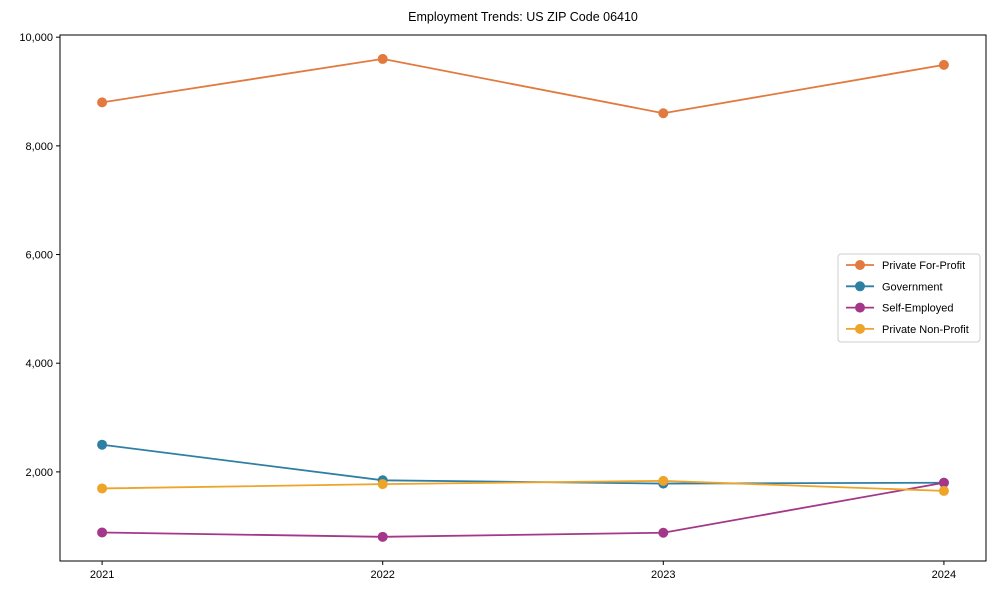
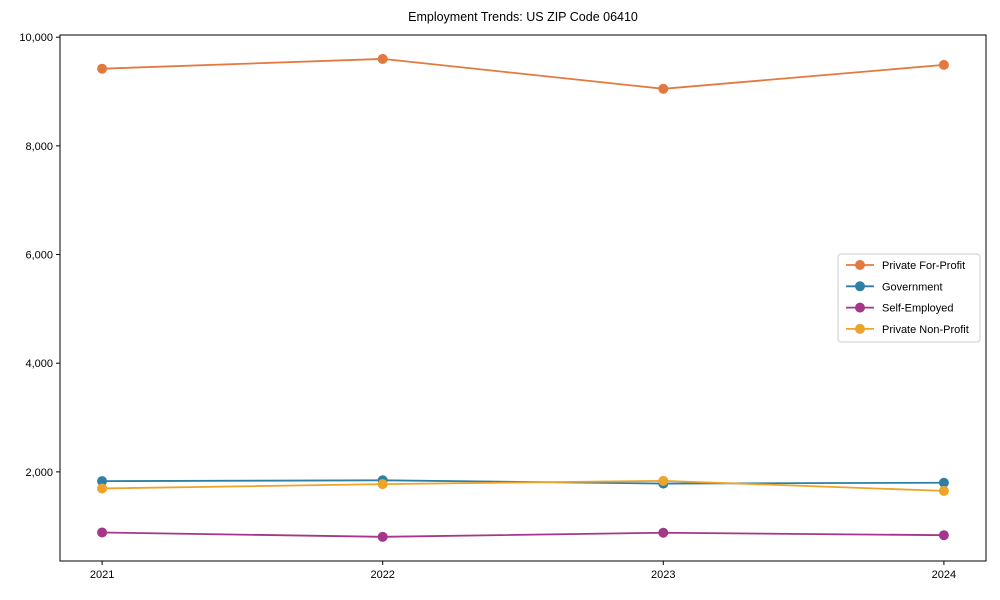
Private For-Profit/2021: 8800 -> 9400
Government/2021: 2500 -> 1800
Private For-Profit/2023: 8600 -> 9000
Self-Employed/2024: 1800 -> 800
